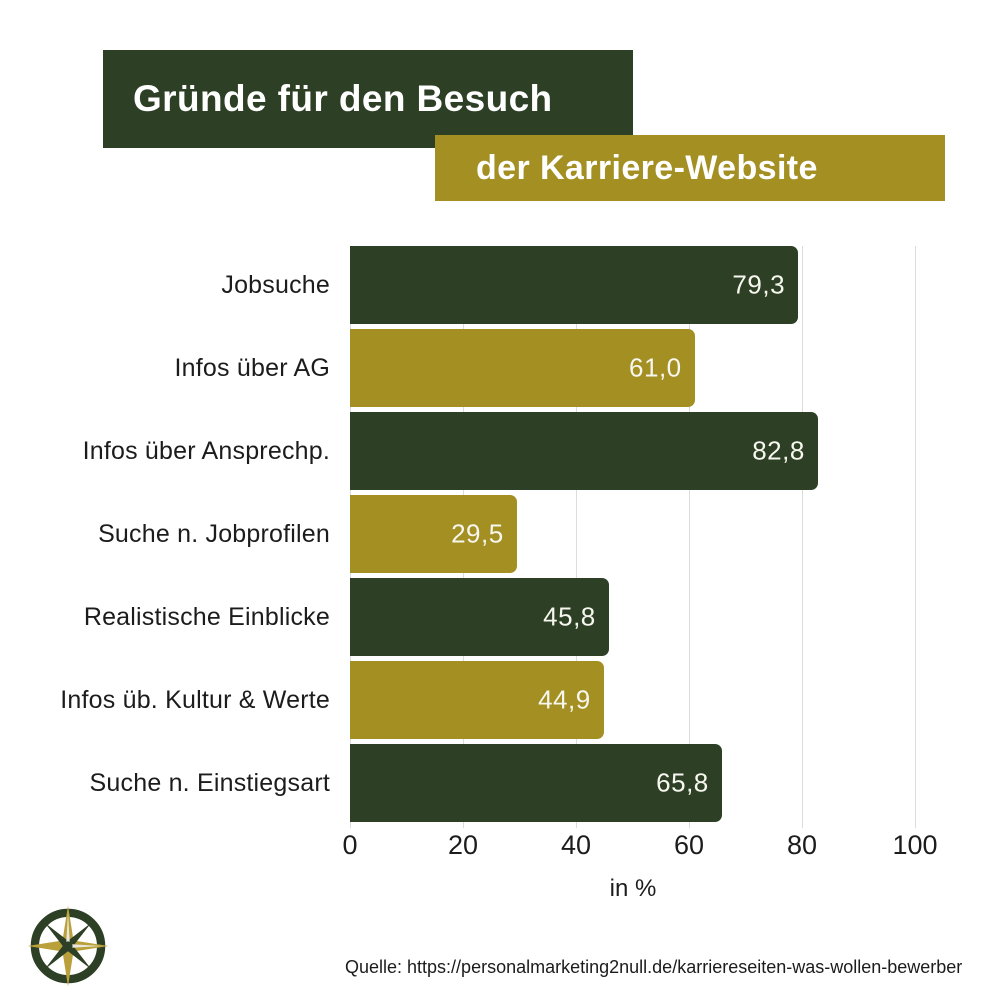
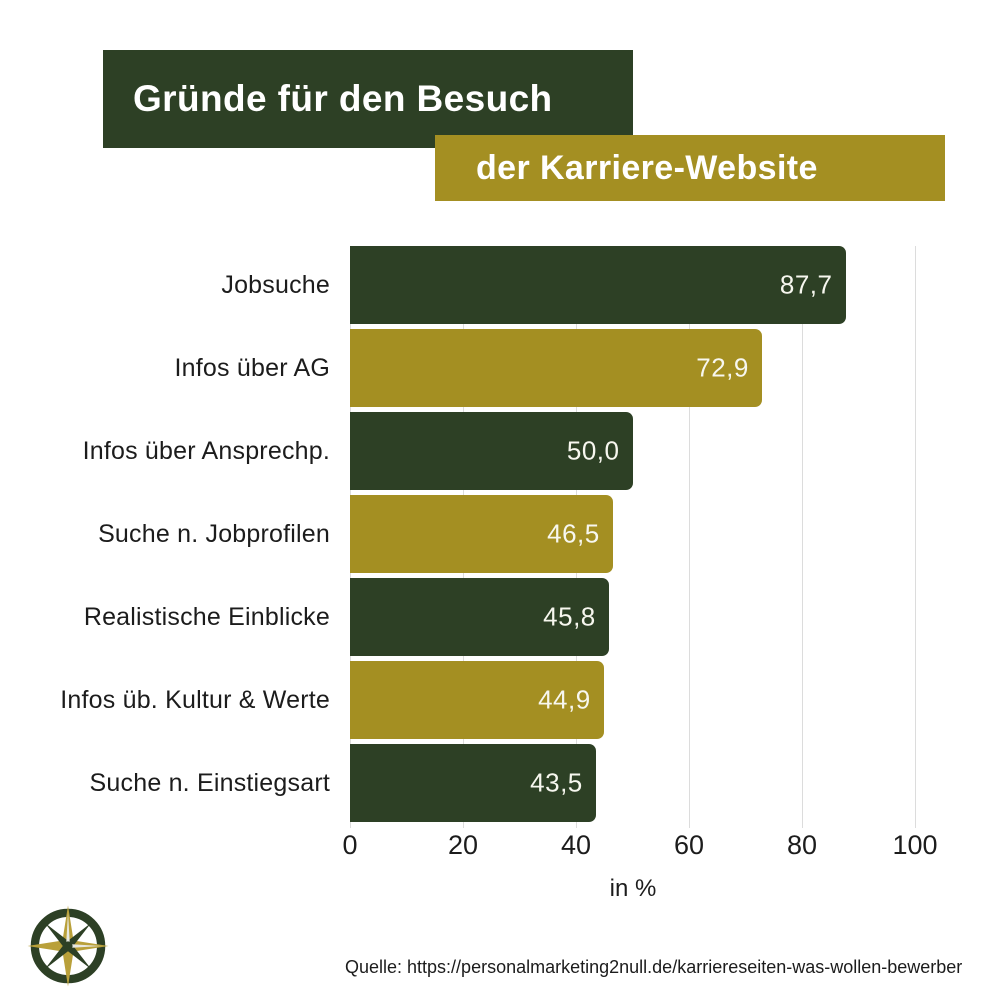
Jobsuche: 79,3 -> 87,7
Infos über AG: 61,0 -> 72,9
Infos über Ansprechp.: 82,8 -> 50,0
Suche n. Jobprofilen: 29,5 -> 46,5
Suche n. Einstiegsart: 65,8 -> 43,5
